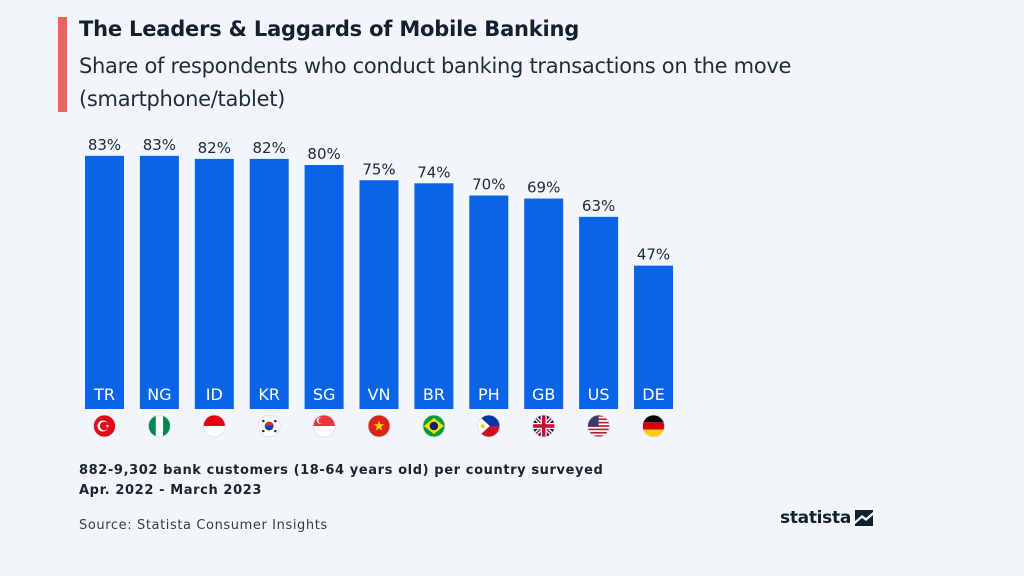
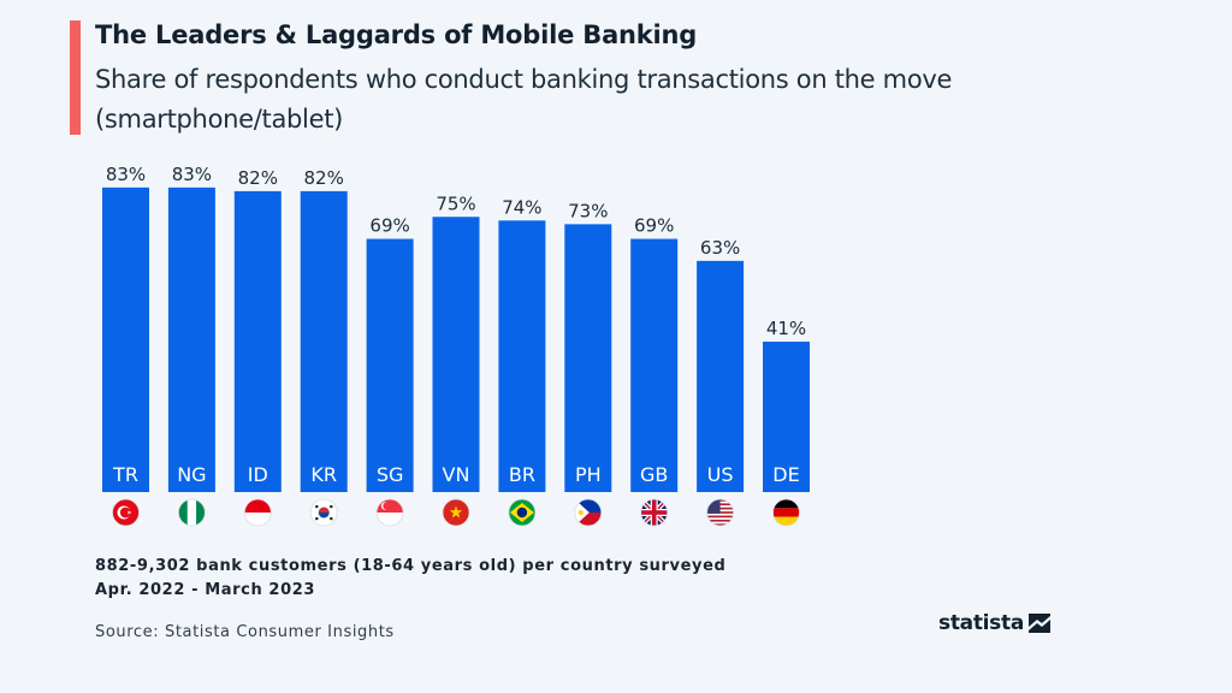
SG: 80% -> 69%
PH: 70% -> 73%
DE: 47% -> 41%
